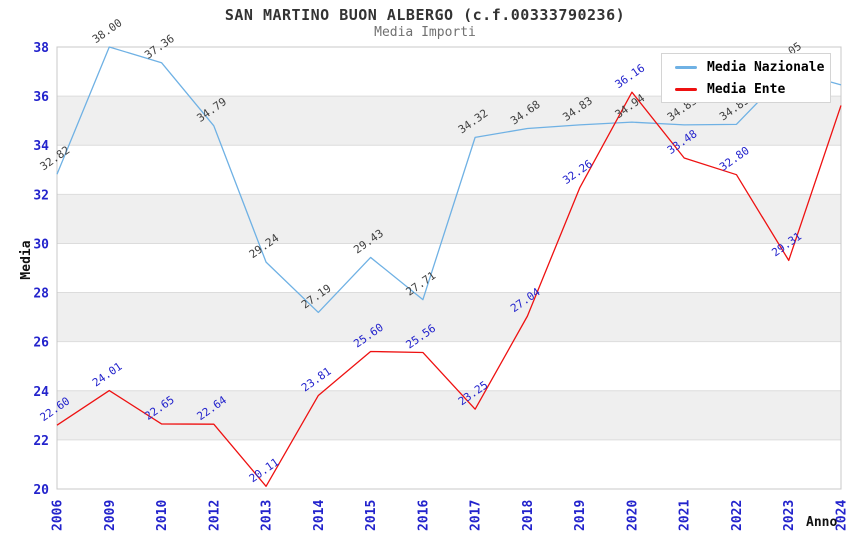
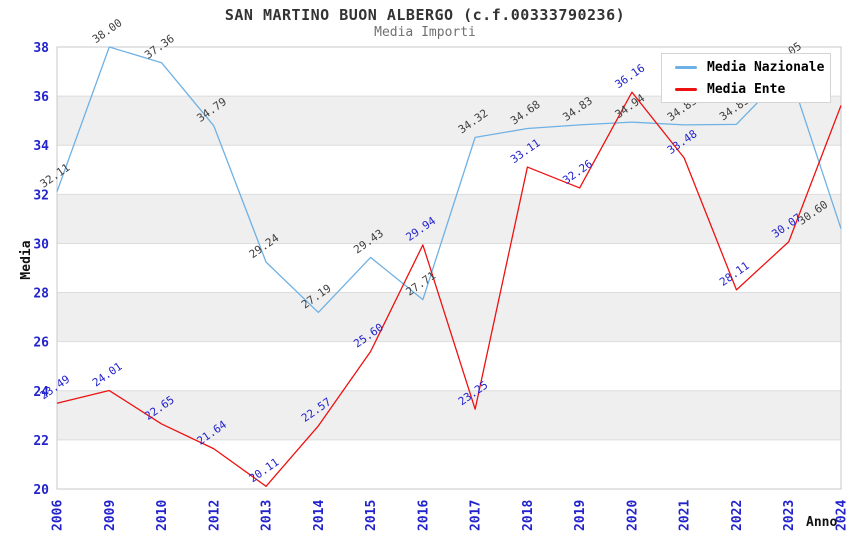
Media Nazionale/2006: 32.82 -> 32.11
Media Ente/2006: 22.60 -> 23.49
Media Ente/2012: 22.64 -> 21.64
Media Ente/2014: 23.81 -> 22.57
Media Ente/2016: 25.56 -> 29.94
Media Ente/2018: 27.04 -> 33.11
Media Ente/2022: 32.80 -> 28.11
Media Ente/2023: 29.31 -> 30.07
Media Nazionale/2024: 36.46 -> 30.60
